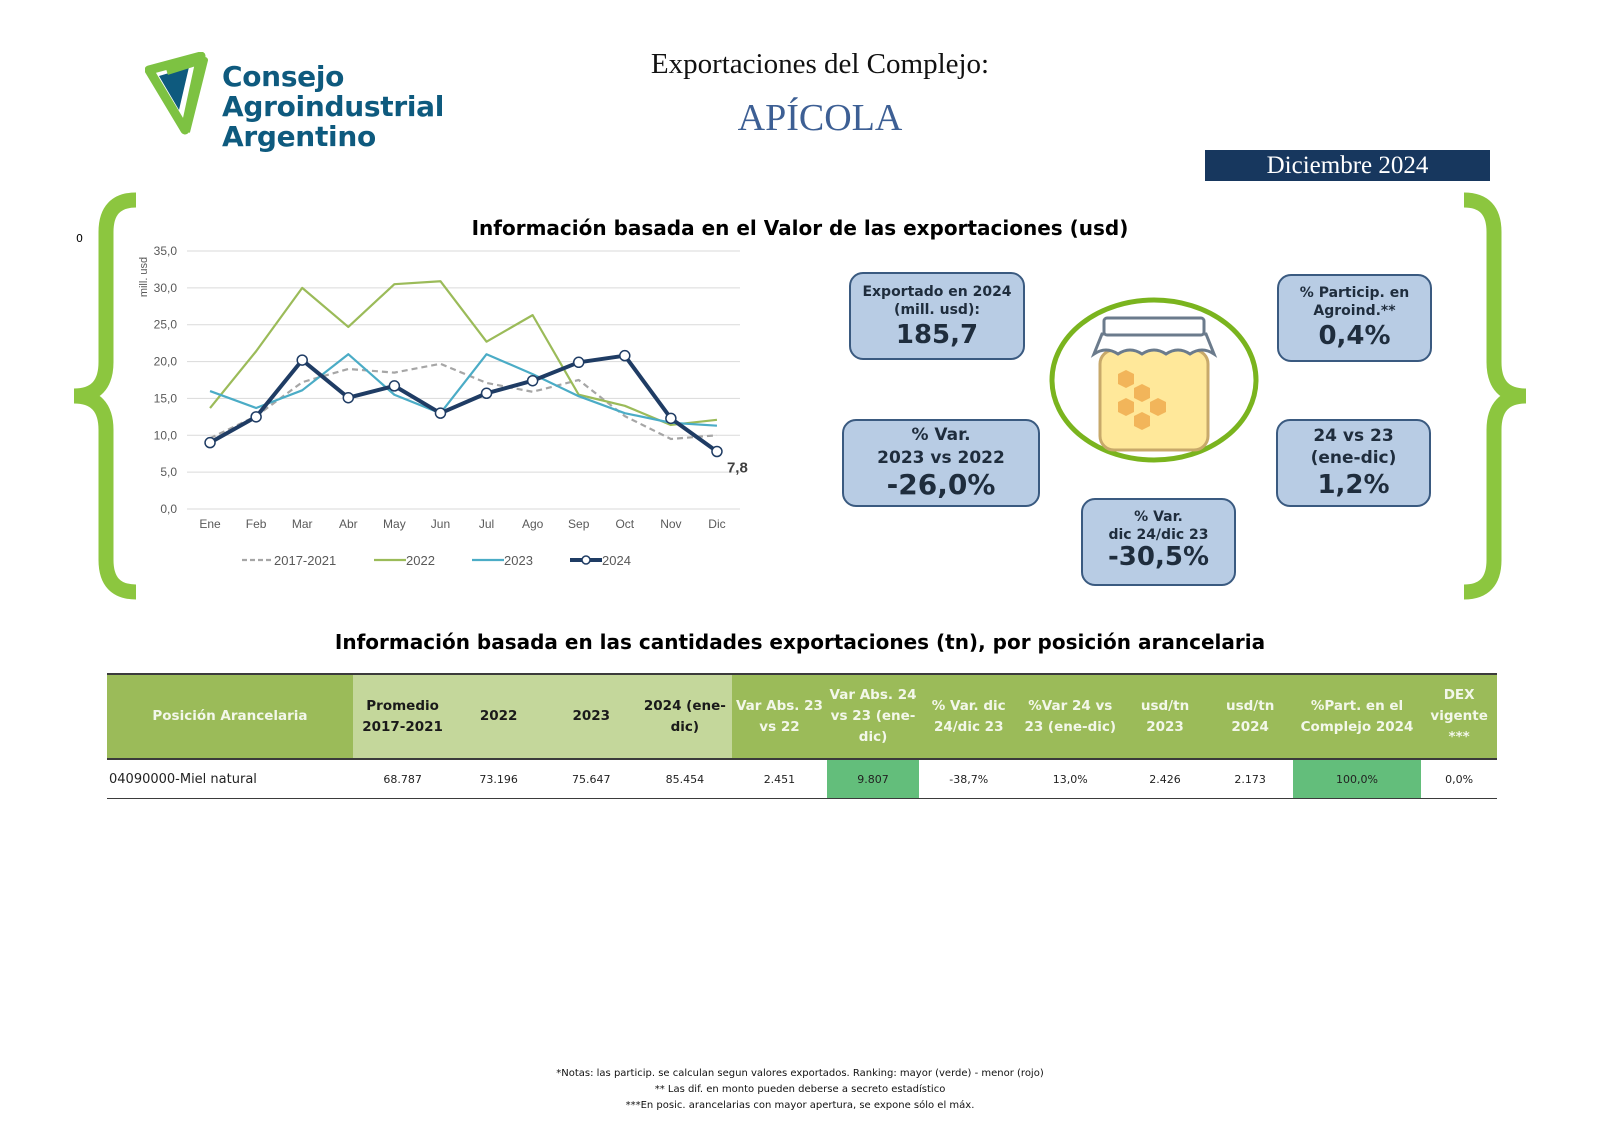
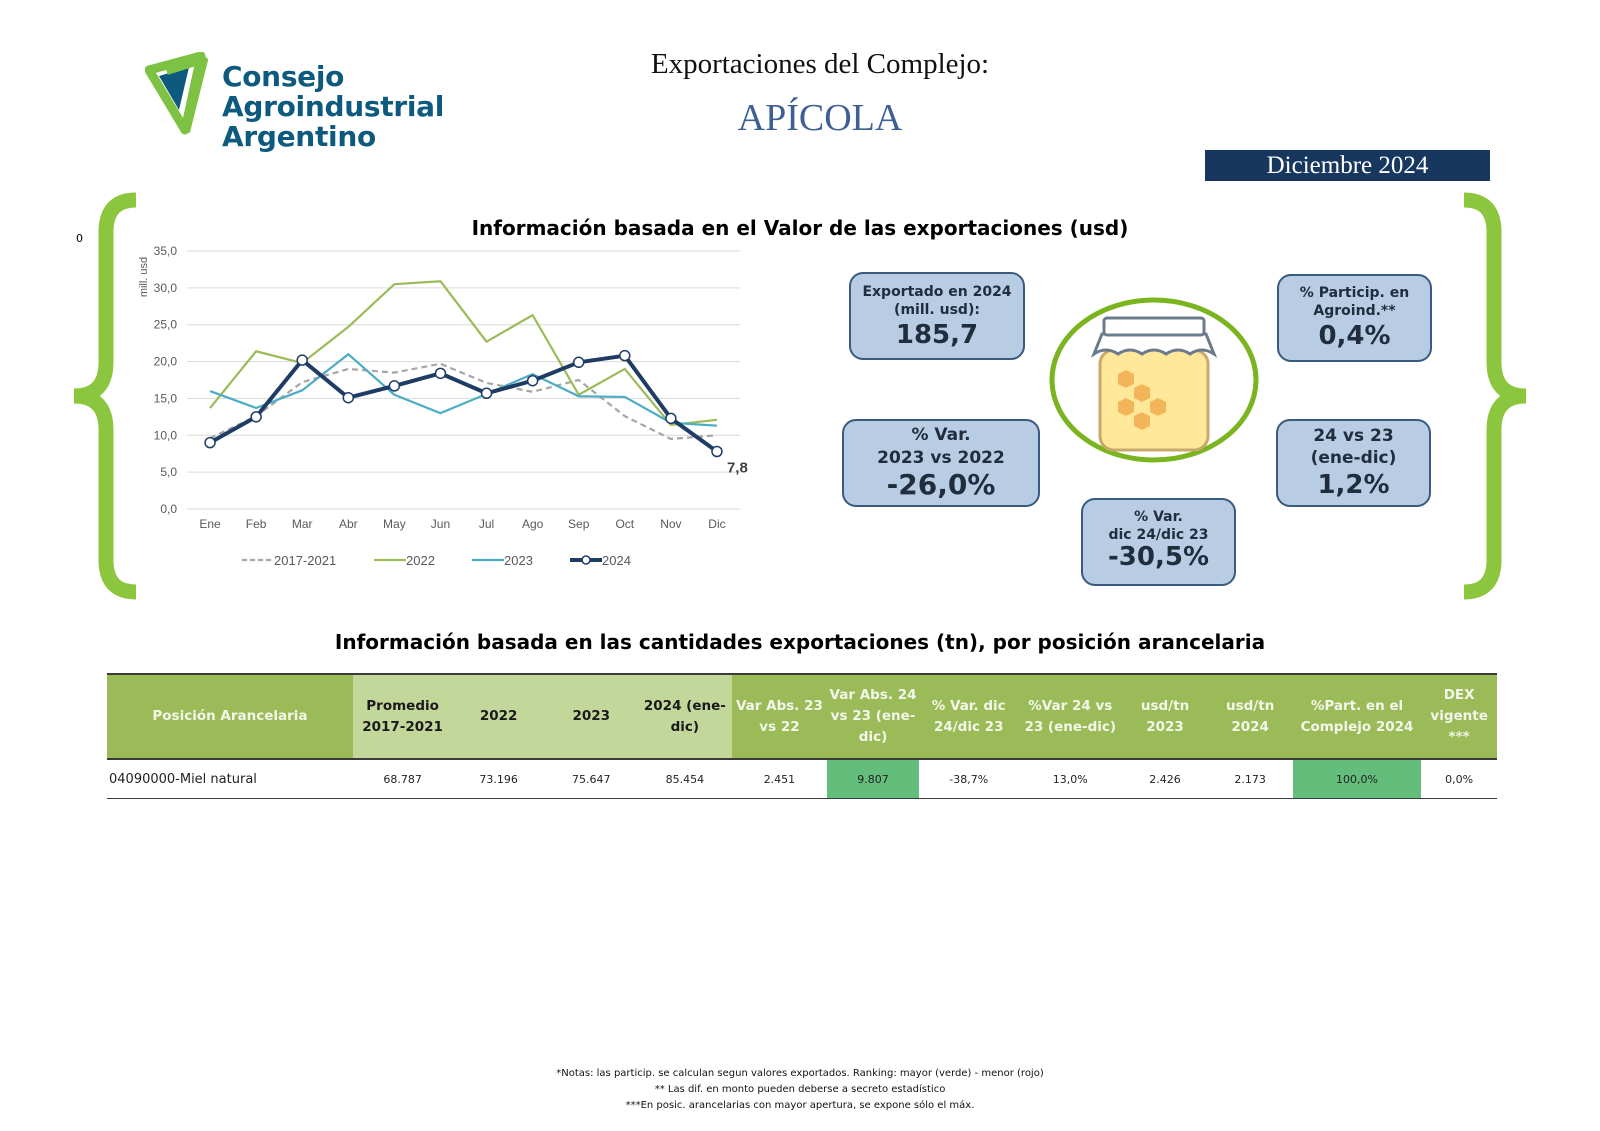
2022/Mar: 30 -> 20
2024/Jun: 13 -> 18
2023/Jul: 21 -> 16
2022/Oct: 14 -> 19
2023/Oct: 13 -> 15
